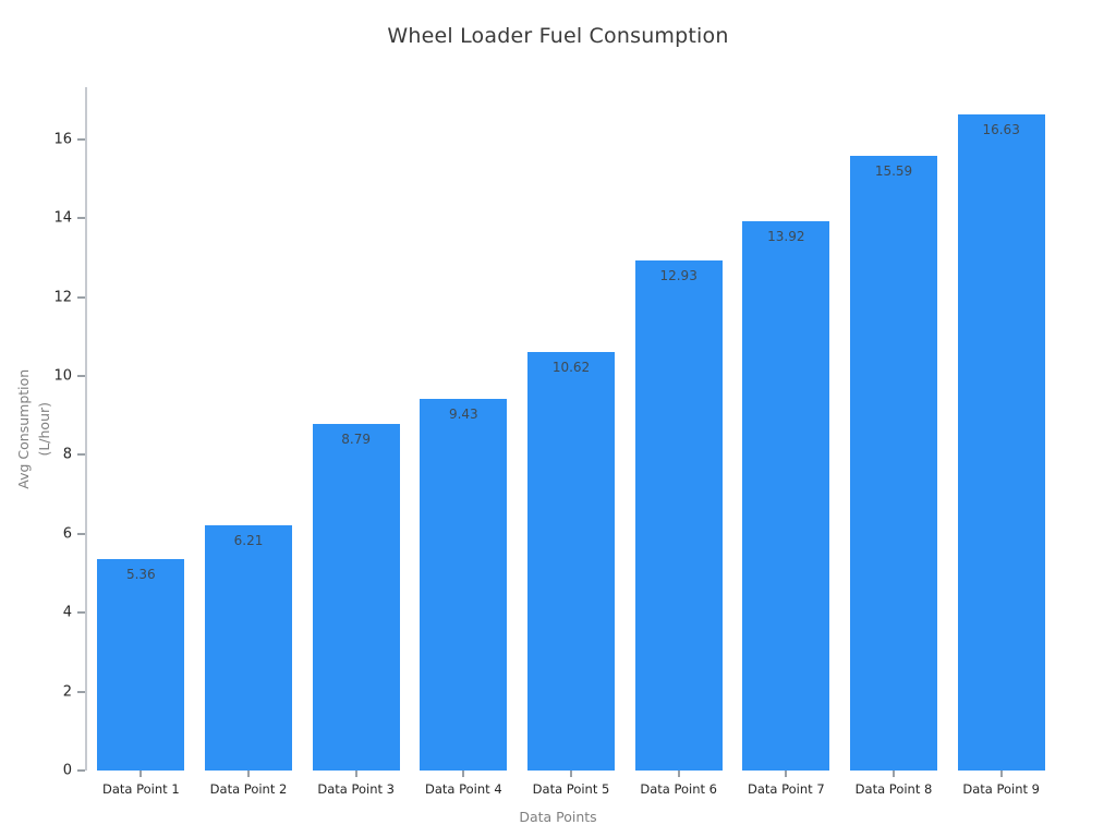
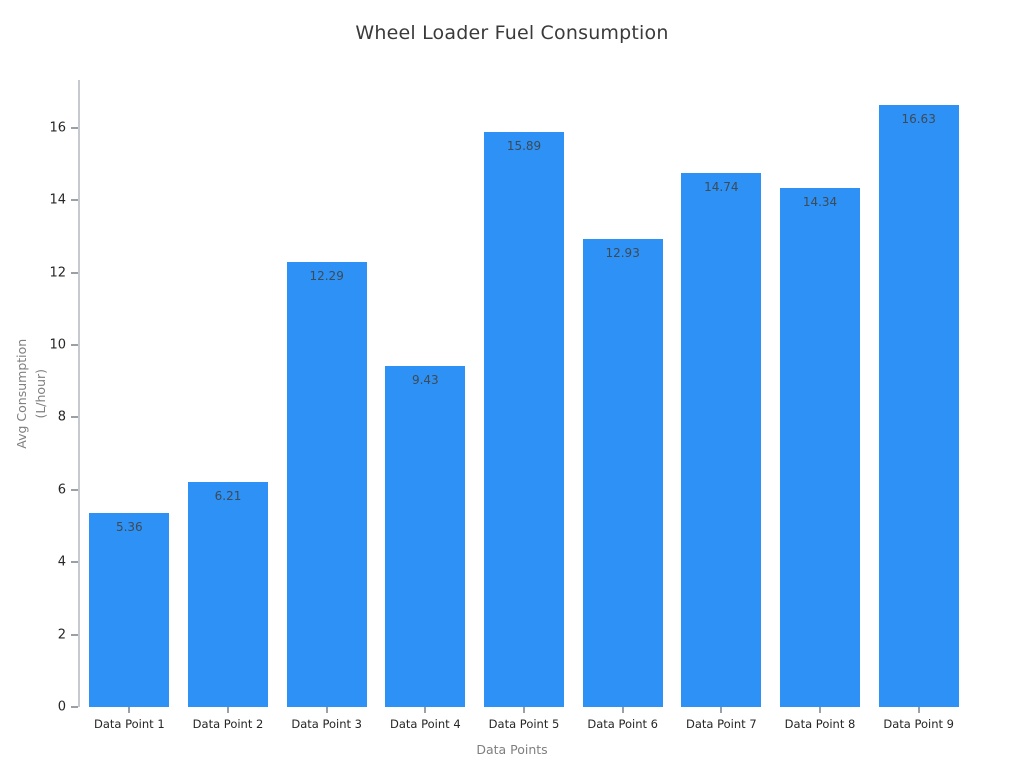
Data Point 3: 8.79 -> 12.29
Data Point 5: 10.62 -> 15.89
Data Point 7: 13.92 -> 14.74
Data Point 8: 15.59 -> 14.34
